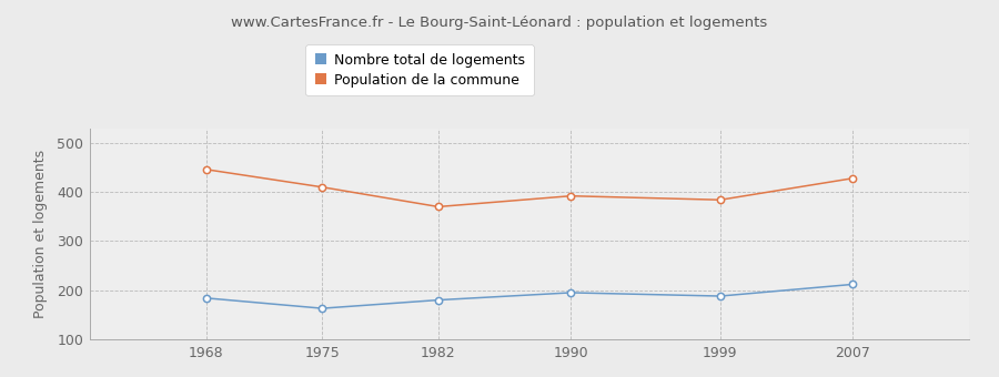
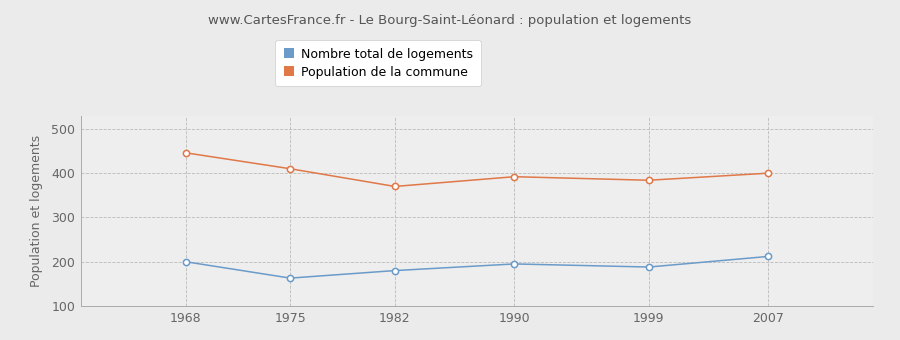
Nombre total de logements/1968: 184 -> 200
Population de la commune/2007: 428 -> 400
